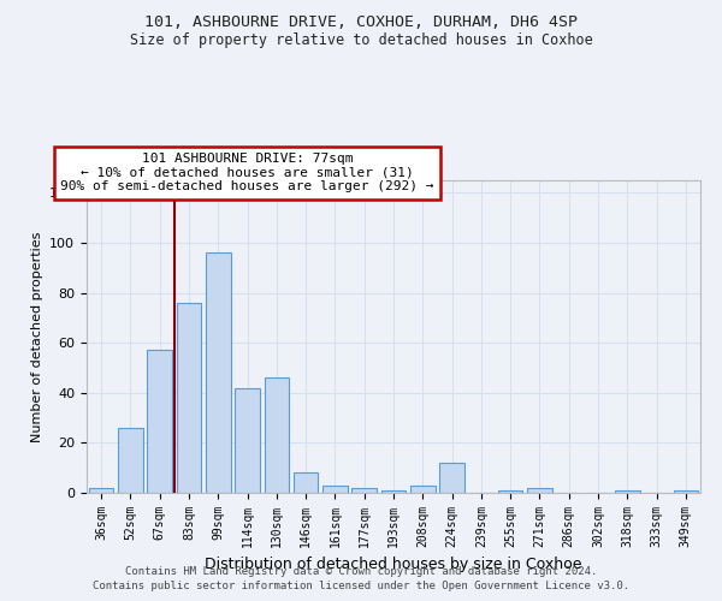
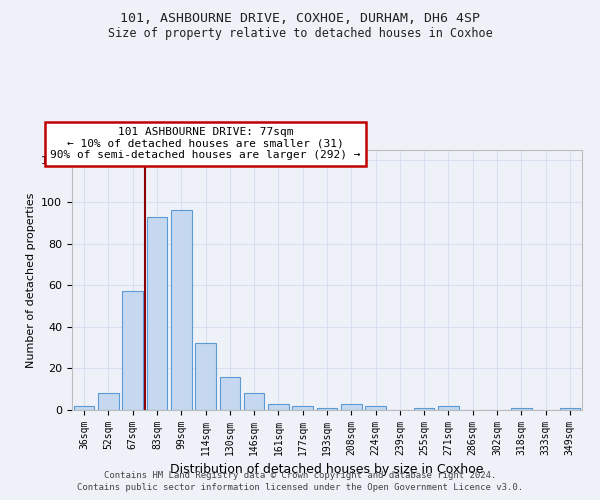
52sqm: 26 -> 8
83sqm: 76 -> 93
114sqm: 42 -> 32
130sqm: 46 -> 16
224sqm: 12 -> 2
